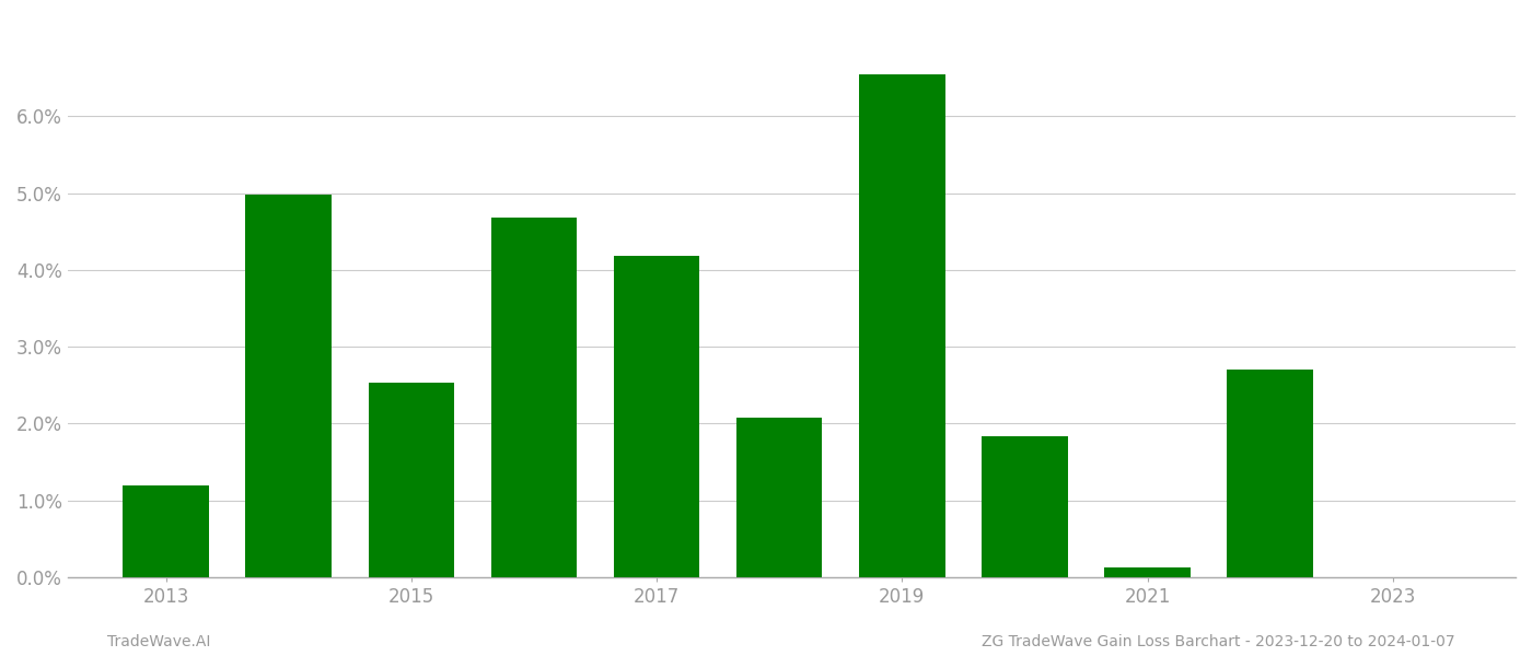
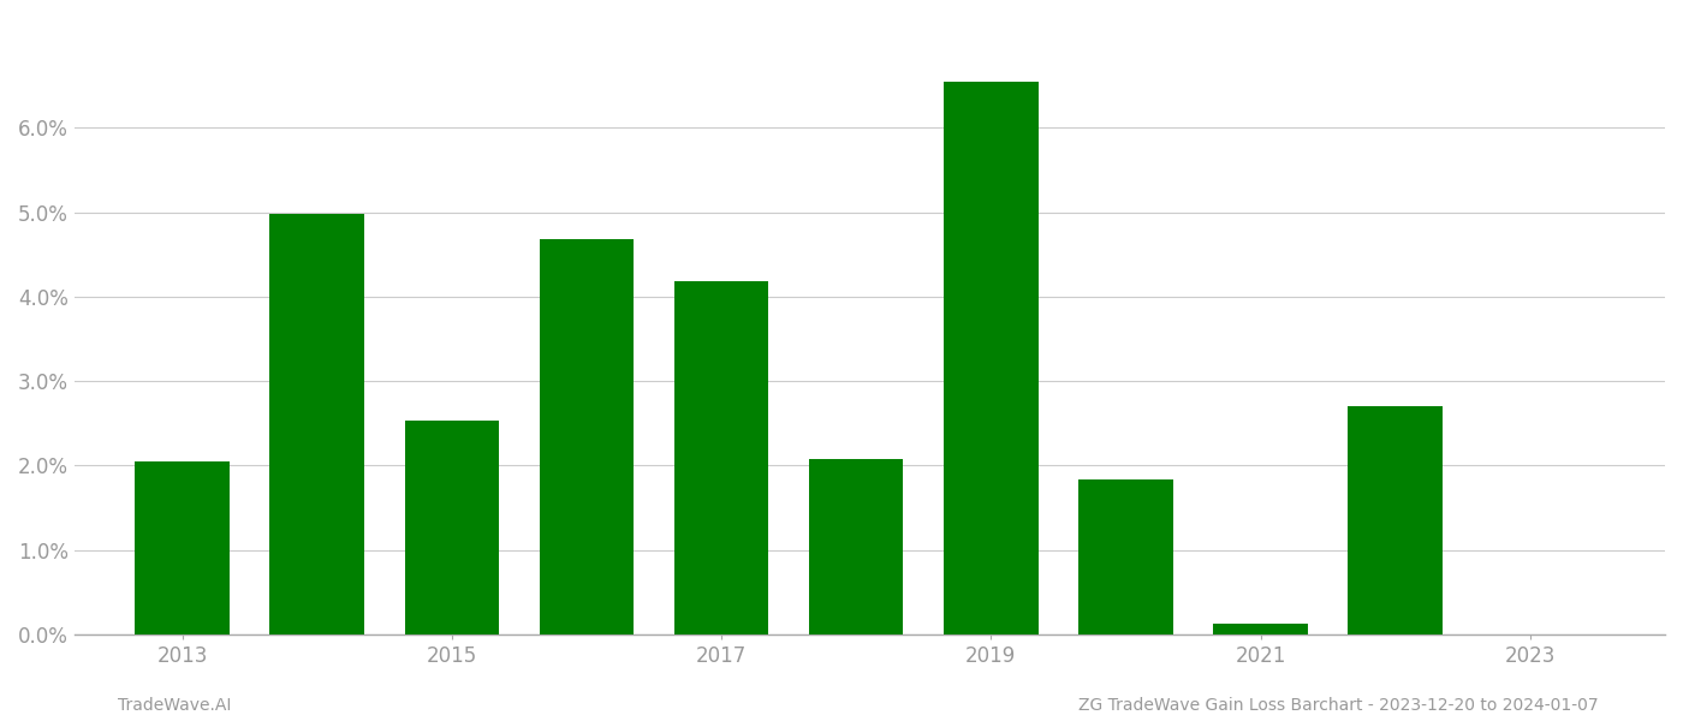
2013: 1.20% -> 2.05%
